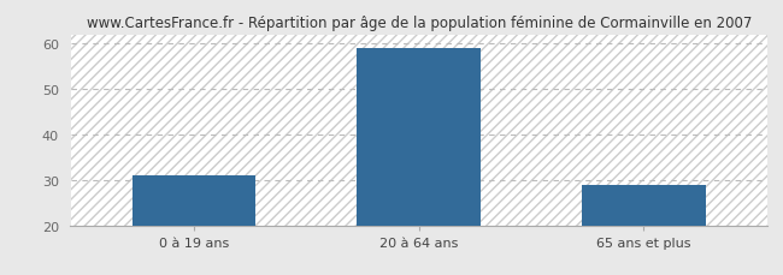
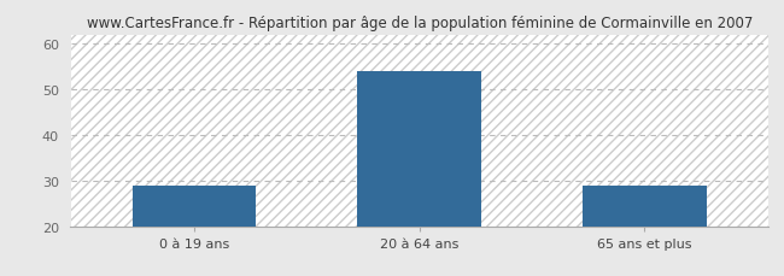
0 à 19 ans: 31 -> 29
20 à 64 ans: 59 -> 54
